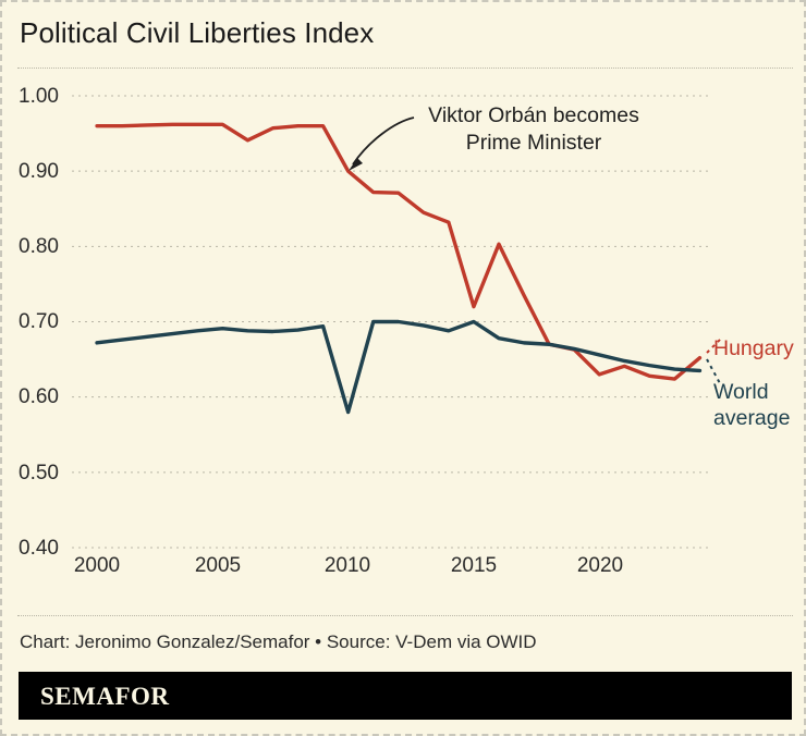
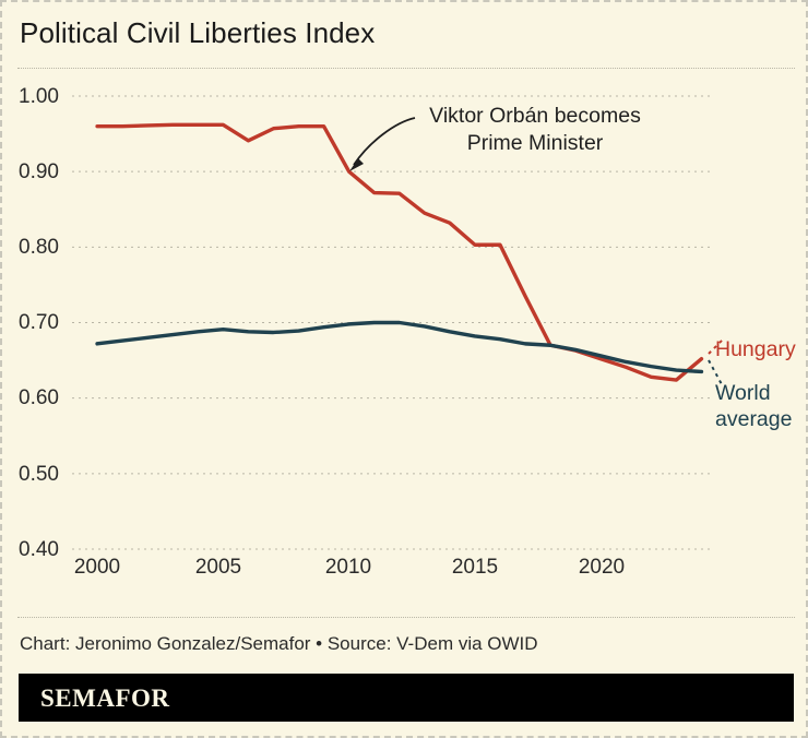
World average/2010: 0.58 -> 0.70
Hungary/2015: 0.72 -> 0.80
World average/2015: 0.70 -> 0.68
Hungary/2020: 0.63 -> 0.65
